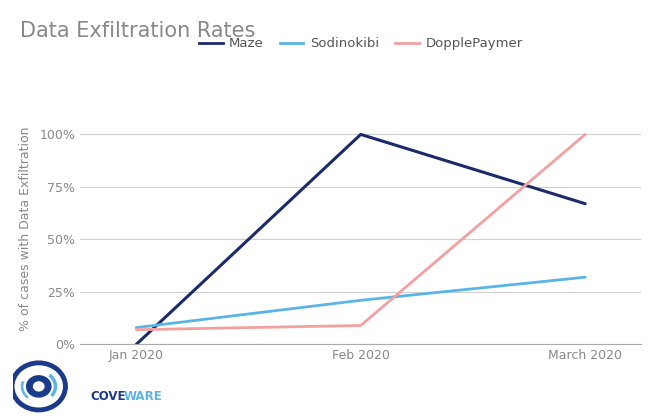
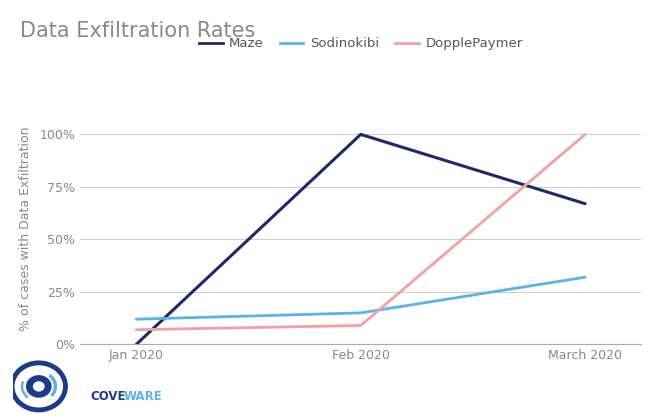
Sodinokibi/Jan 2020: 8% -> 12%
Sodinokibi/Feb 2020: 21% -> 15%
